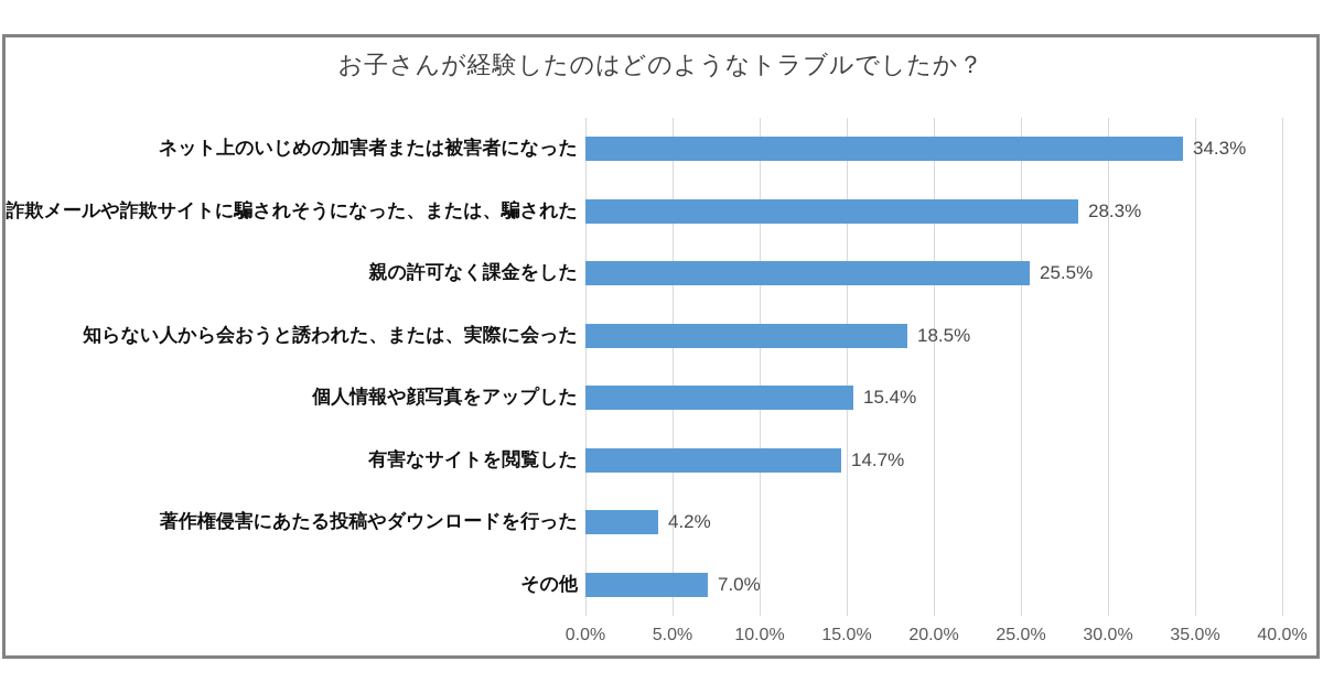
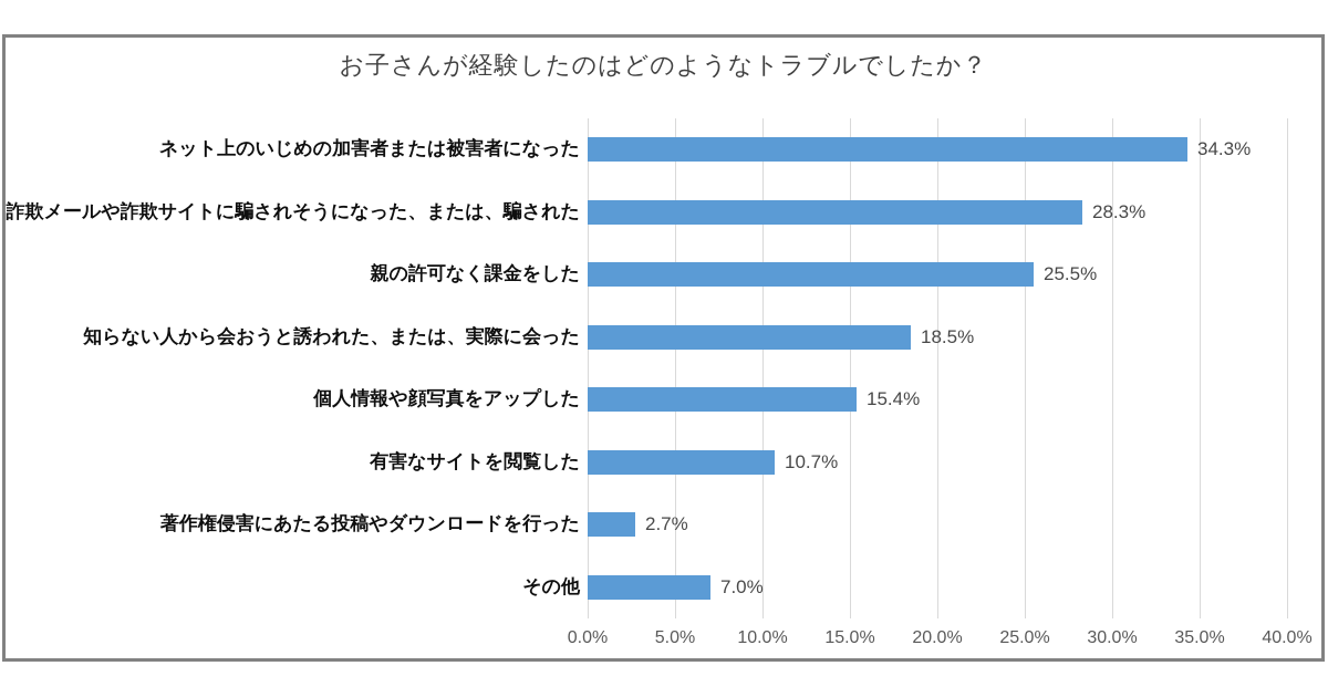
有害なサイトを閲覧した: 14.7% -> 10.7%
著作権侵害にあたる投稿やダウンロードを行った: 4.2% -> 2.7%
